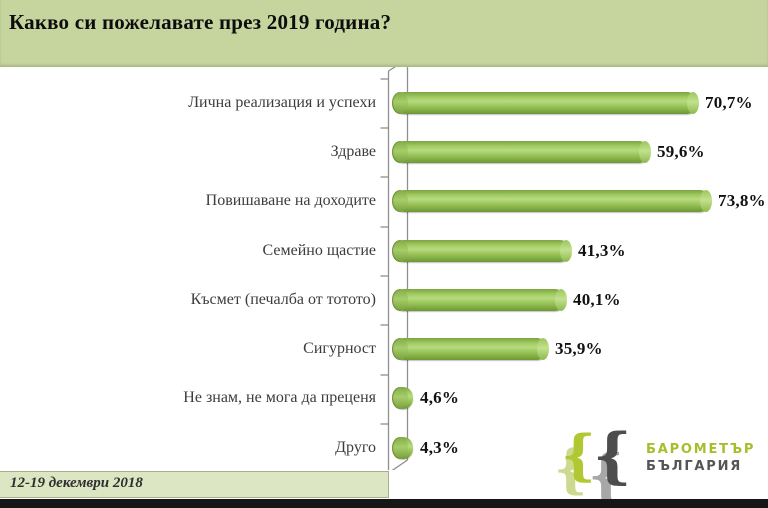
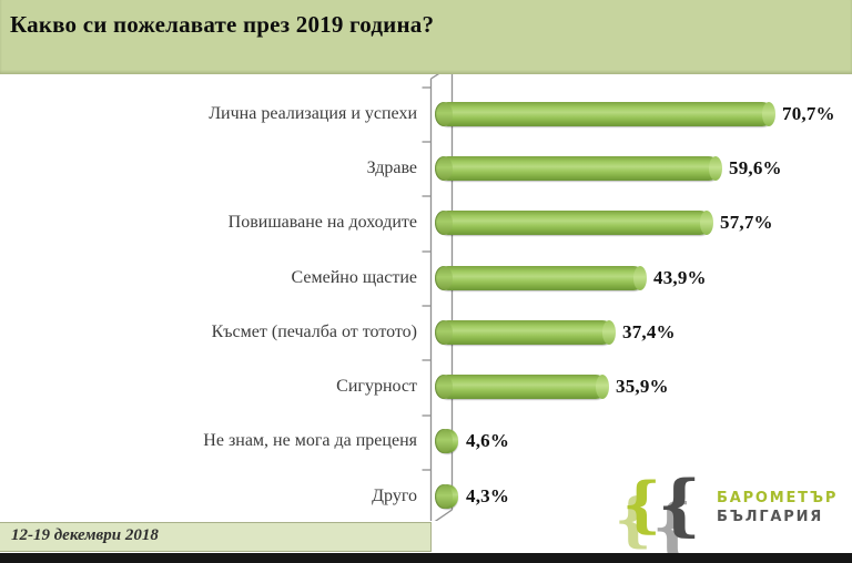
Повишаване на доходите: 73,8% -> 57,7%
Семейно щастие: 41,3% -> 43,9%
Късмет (печалба от тотото): 40,1% -> 37,4%
